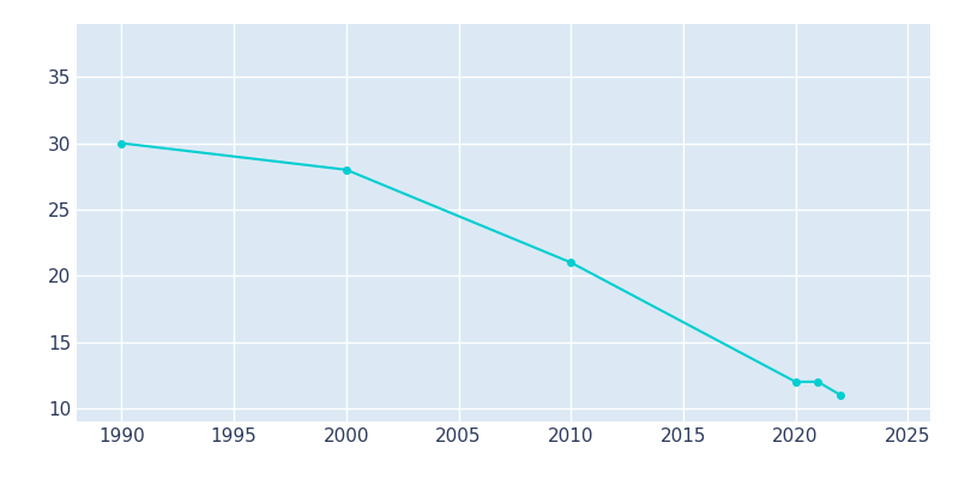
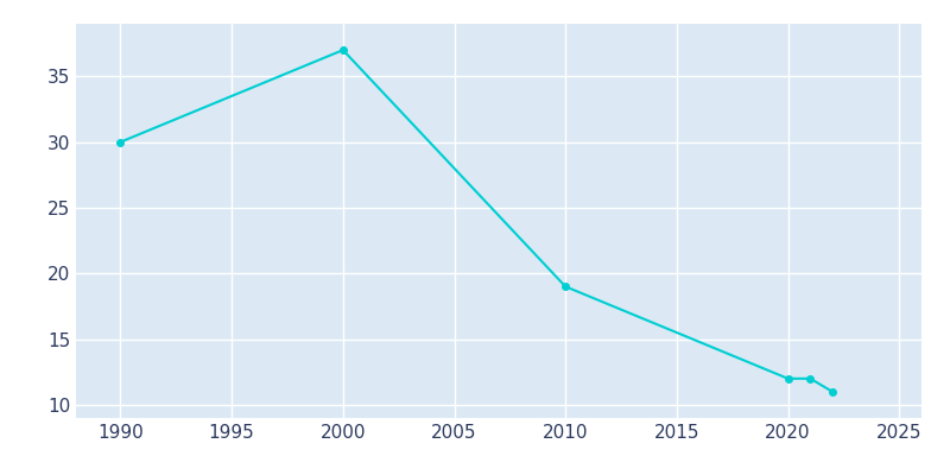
2000: 28 -> 37
2010: 21 -> 19
